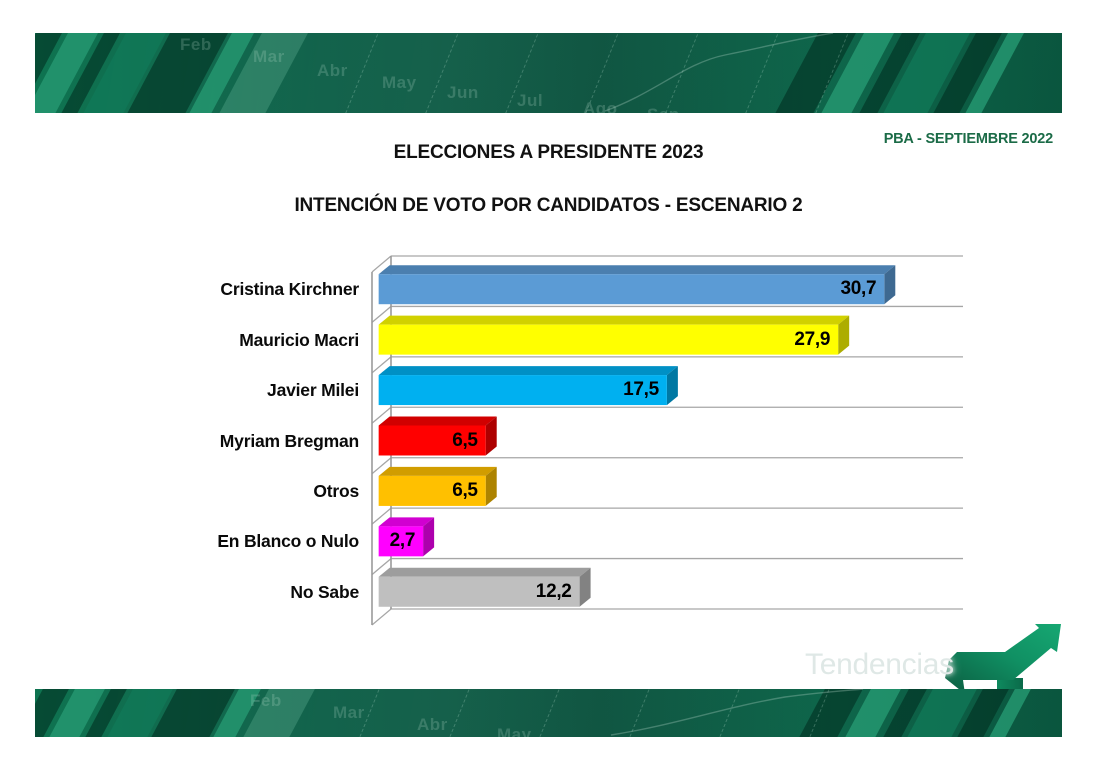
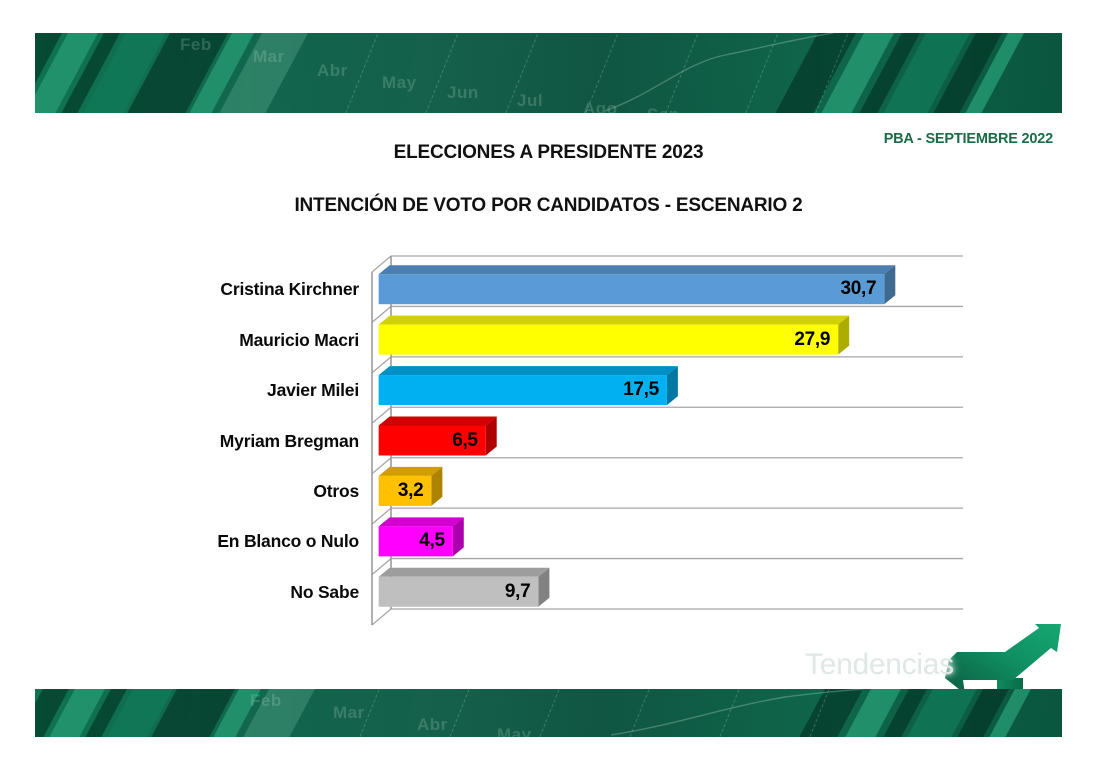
Otros: 6,5 -> 3,2
En Blanco o Nulo: 2,7 -> 4,5
No Sabe: 12,2 -> 9,7
